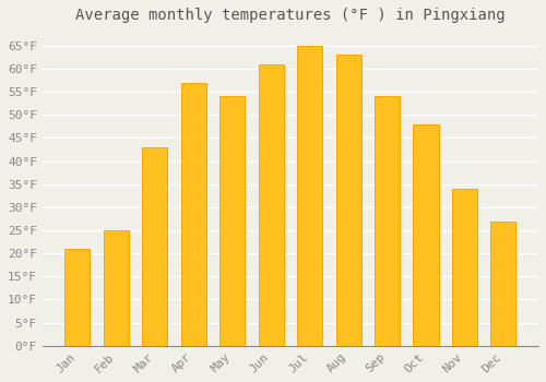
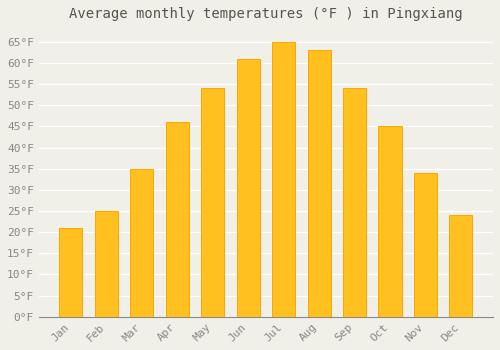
Mar: 43°F -> 35°F
Apr: 57°F -> 46°F
Oct: 48°F -> 45°F
Dec: 27°F -> 24°F
